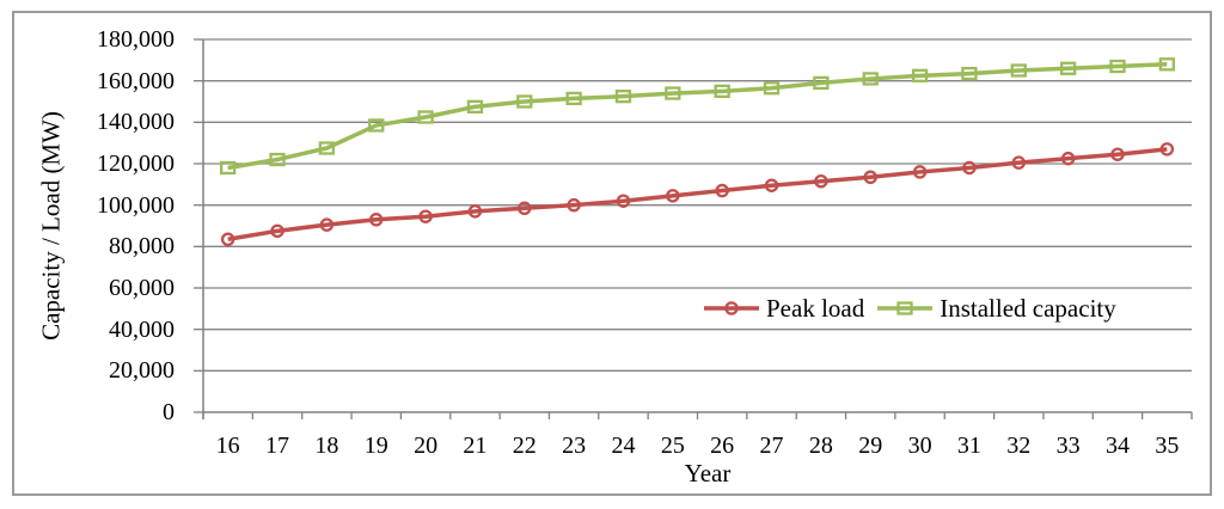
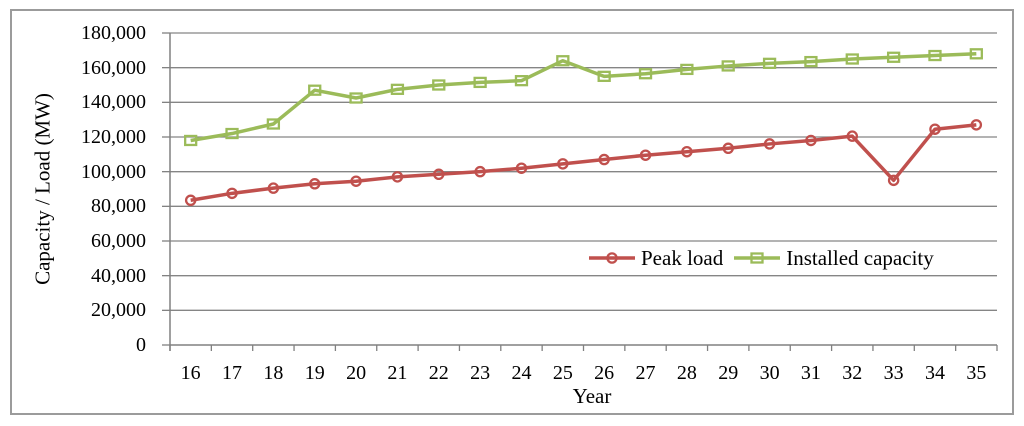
Installed capacity/19: 138000 -> 147000
Installed capacity/25: 154000 -> 164000
Peak load/33: 122000 -> 95000
